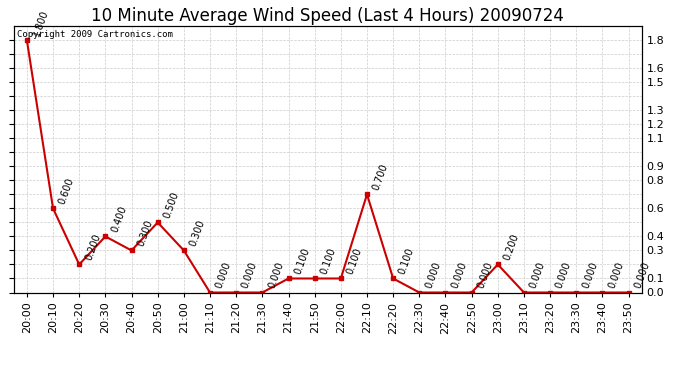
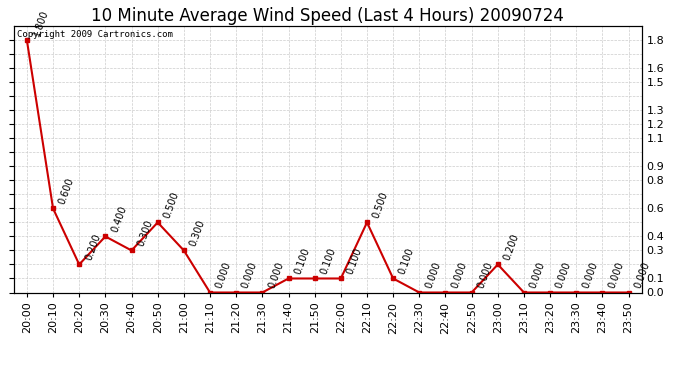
22:10: 0.700 -> 0.500
